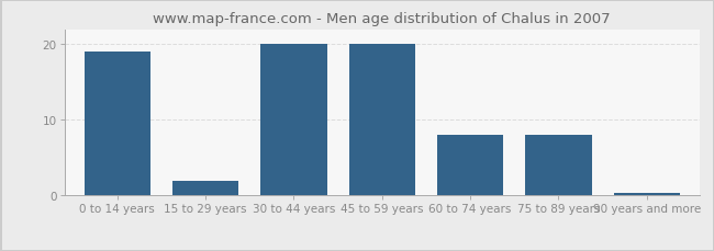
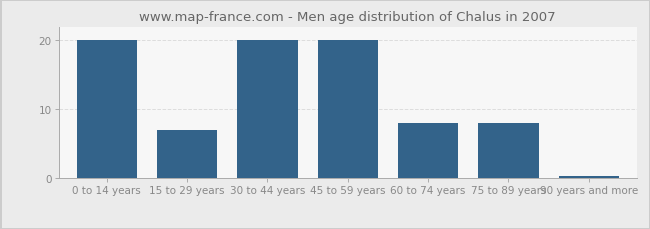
0 to 14 years: 19.0 -> 20.0
15 to 29 years: 2.0 -> 7.0
